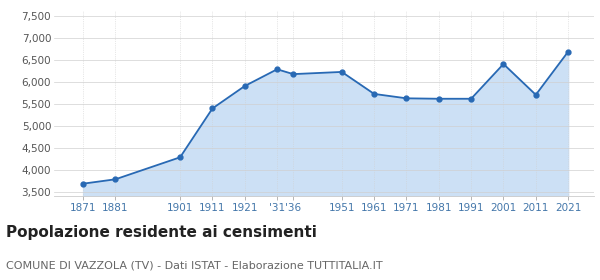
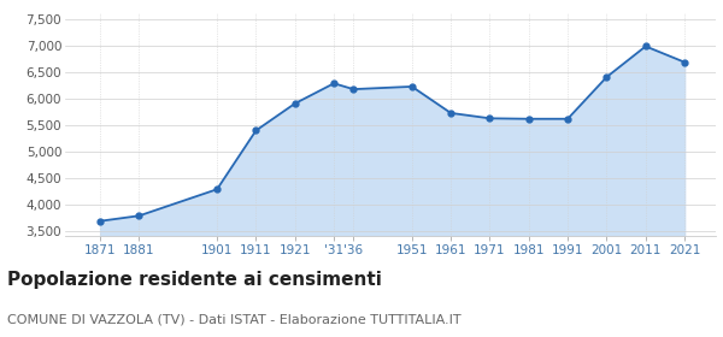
2011: 5,700 -> 6,980
